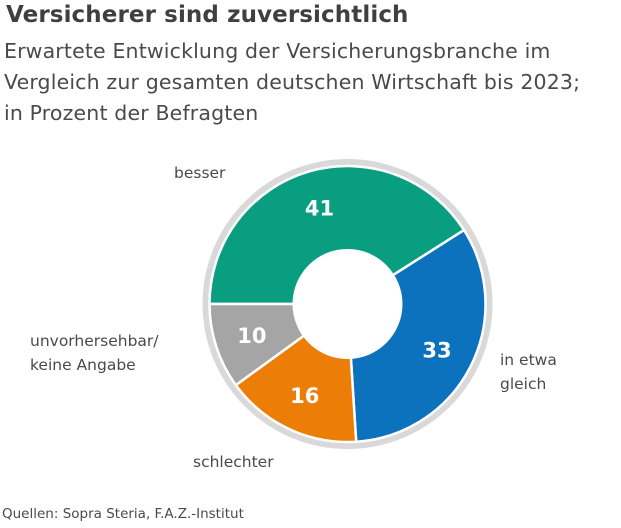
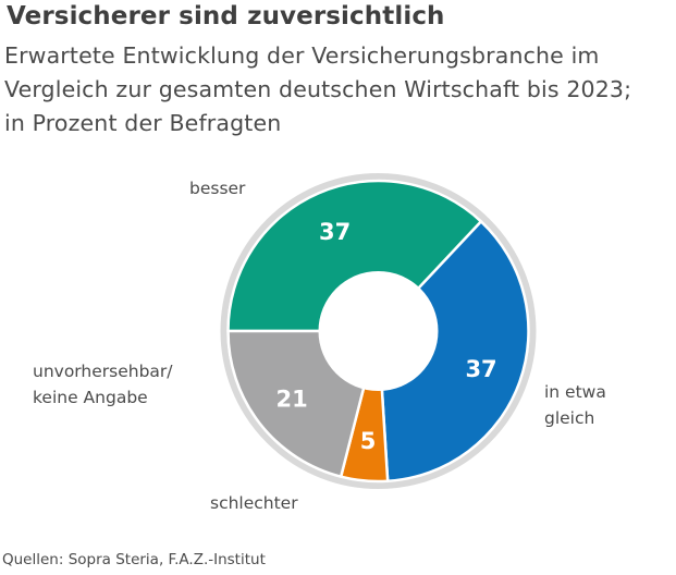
besser: 41 -> 37
in etwa gleich: 33 -> 37
schlechter: 16 -> 5
unvorhersehbar/keine Angabe: 10 -> 21
